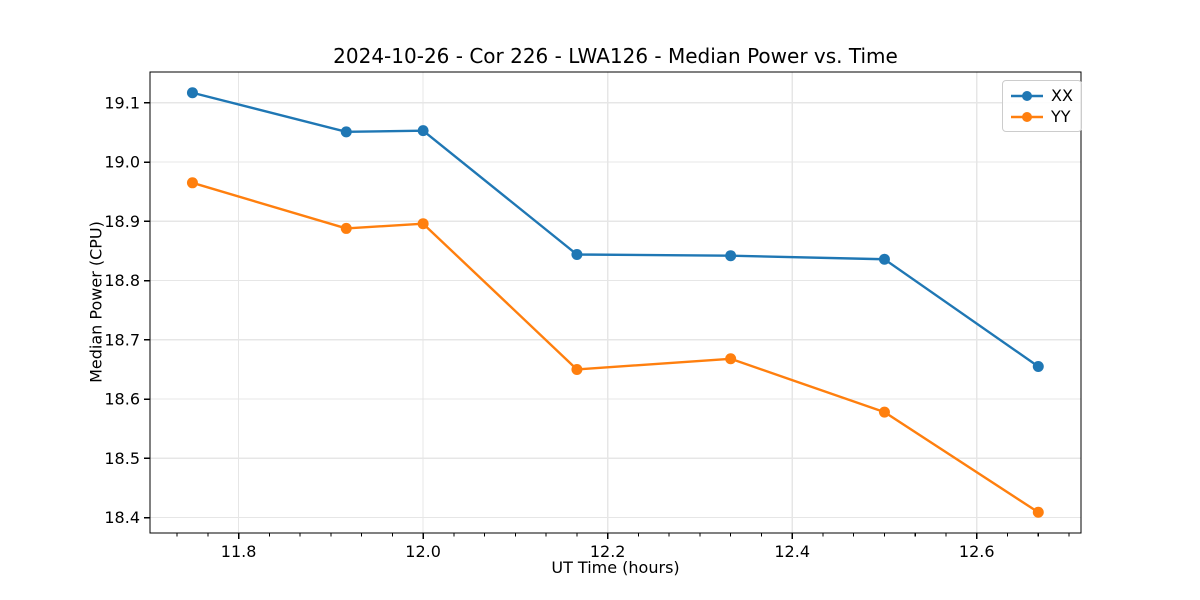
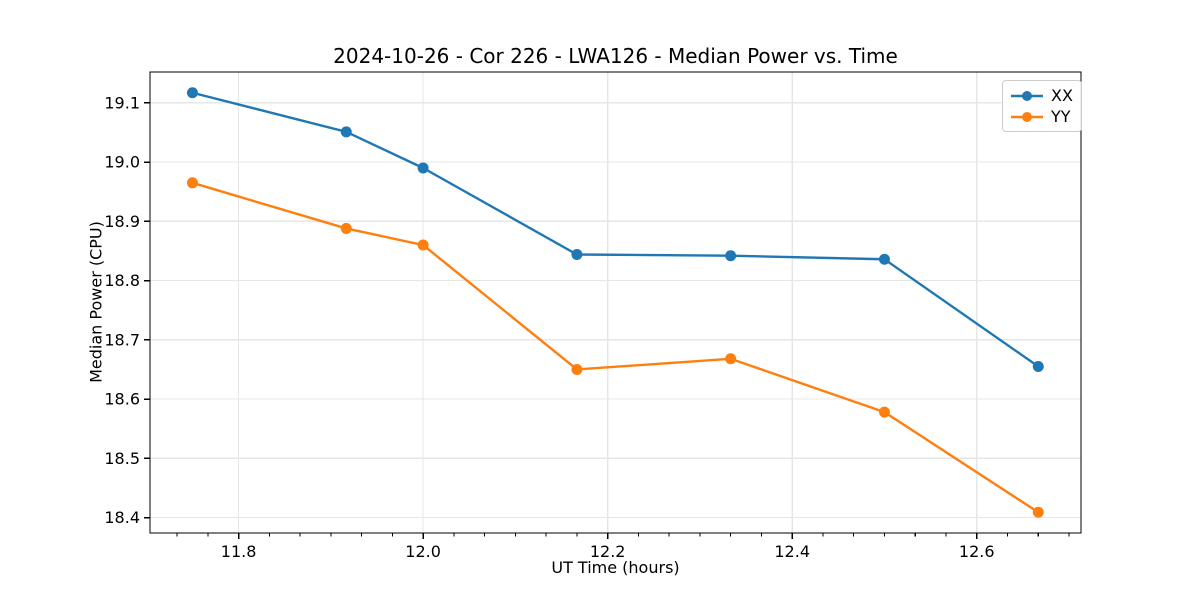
XX/12.0: 19.05 -> 18.99
YY/12.0: 18.90 -> 18.86
